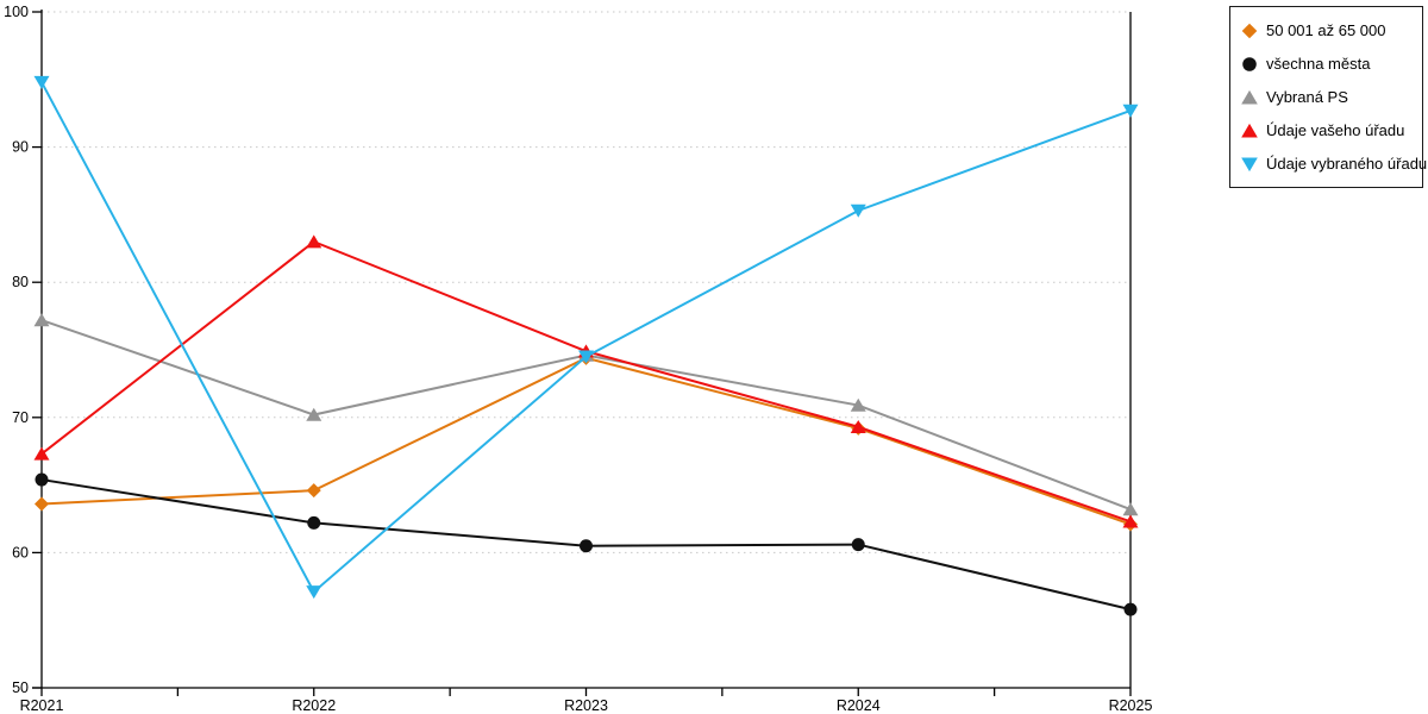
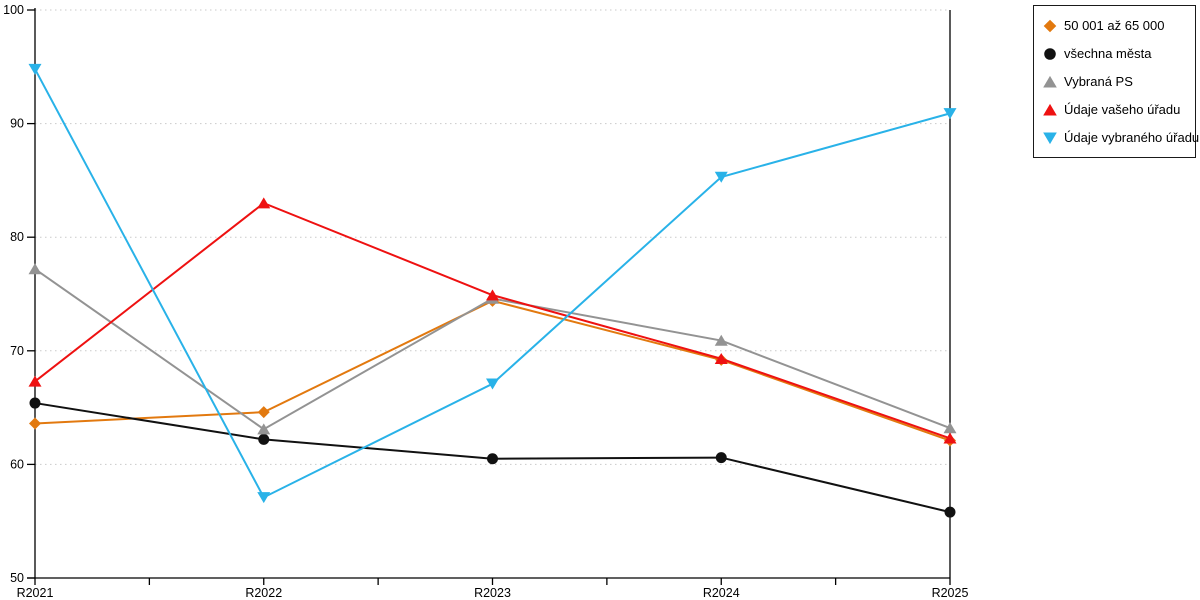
Vybraná PS/R2022: 70.2 -> 63.1
Údaje vybraného úřadu/R2023: 74.5 -> 67.1
Údaje vybraného úřadu/R2025: 92.7 -> 90.9
